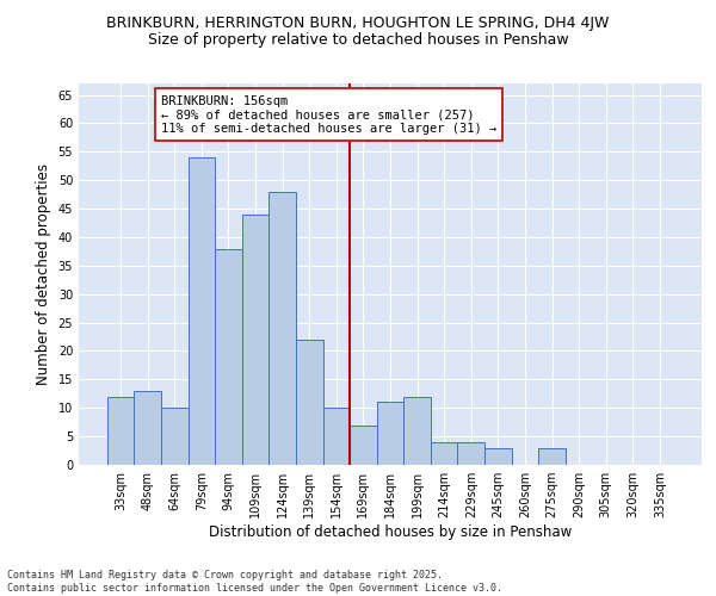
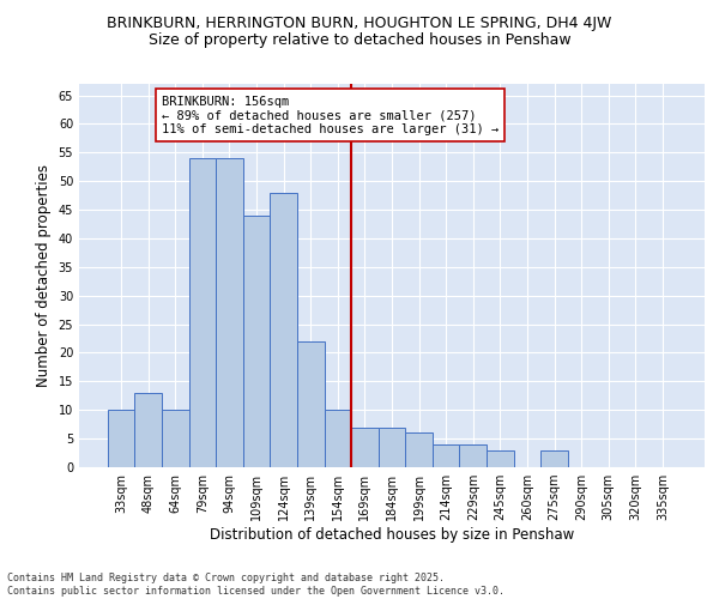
33sqm: 12 -> 10
94sqm: 38 -> 54
184sqm: 11 -> 7
199sqm: 12 -> 6
